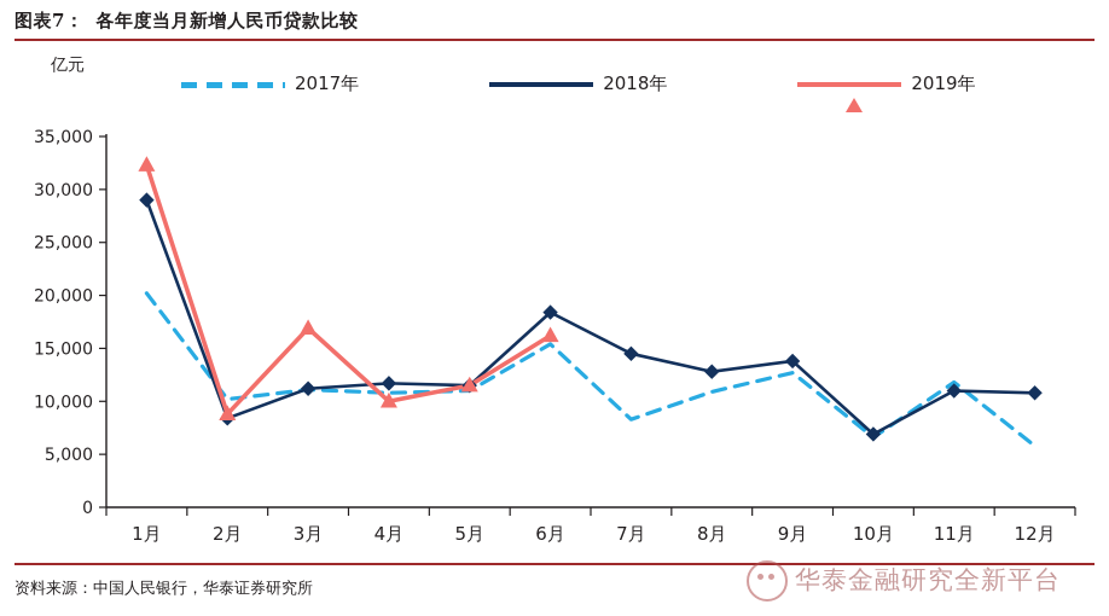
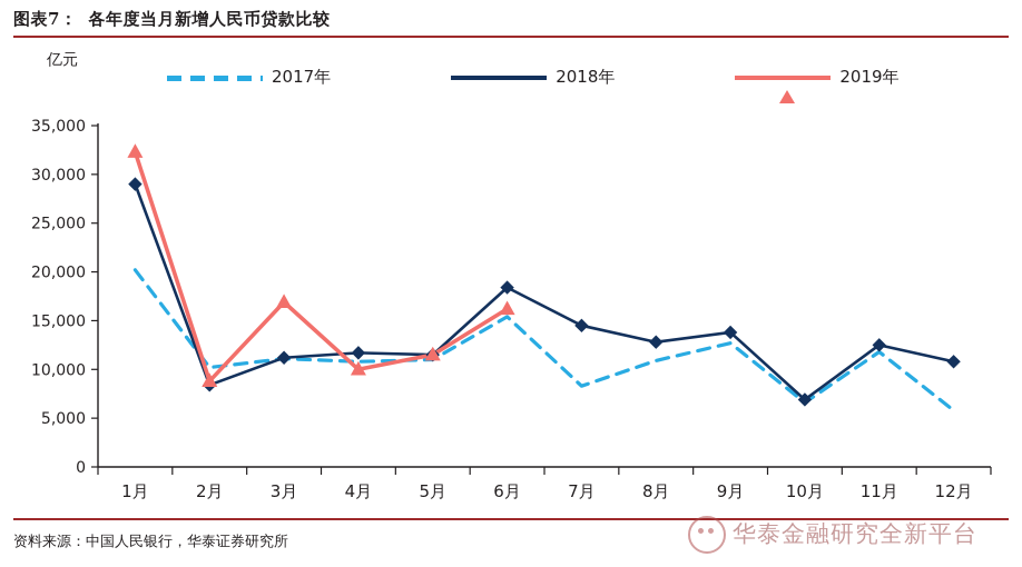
2018年/11月: 11000 -> 12000
